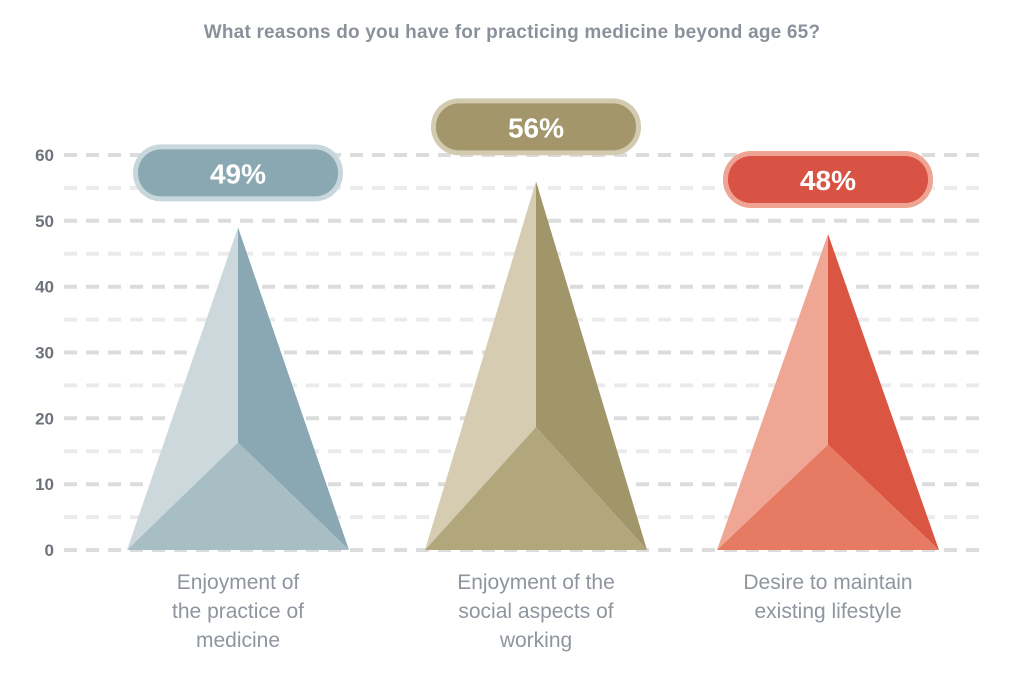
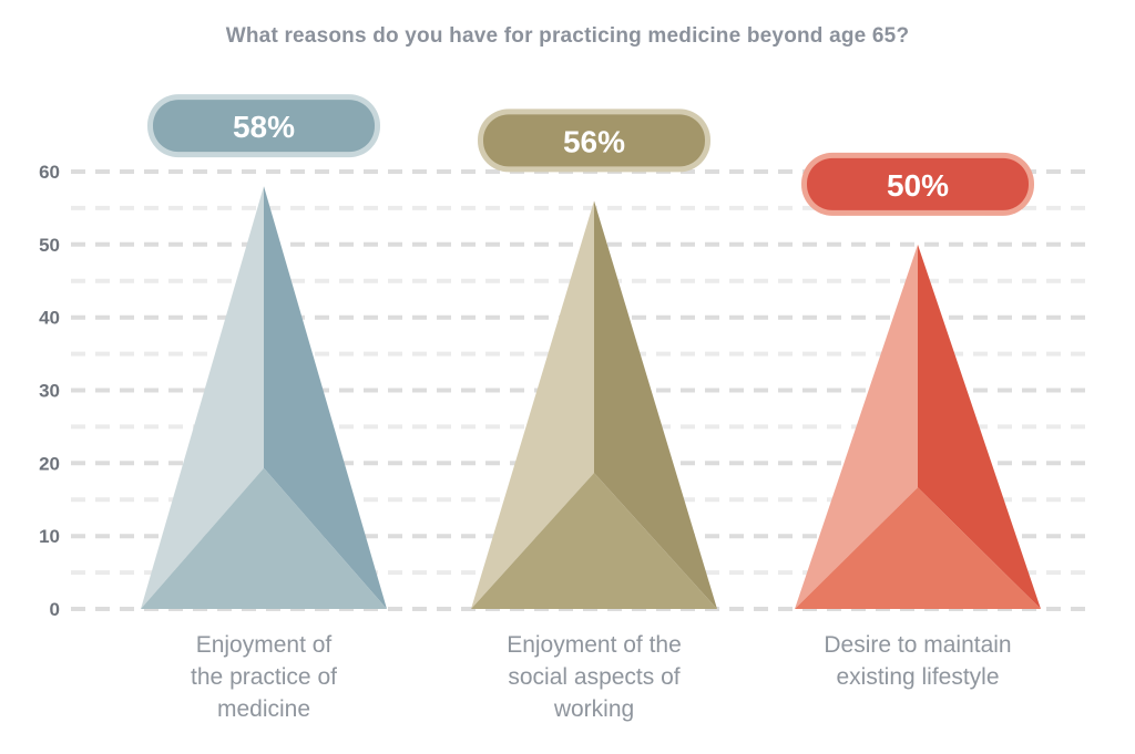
Enjoyment of the practice of medicine: 49% -> 58%
Desire to maintain existing lifestyle: 48% -> 50%
